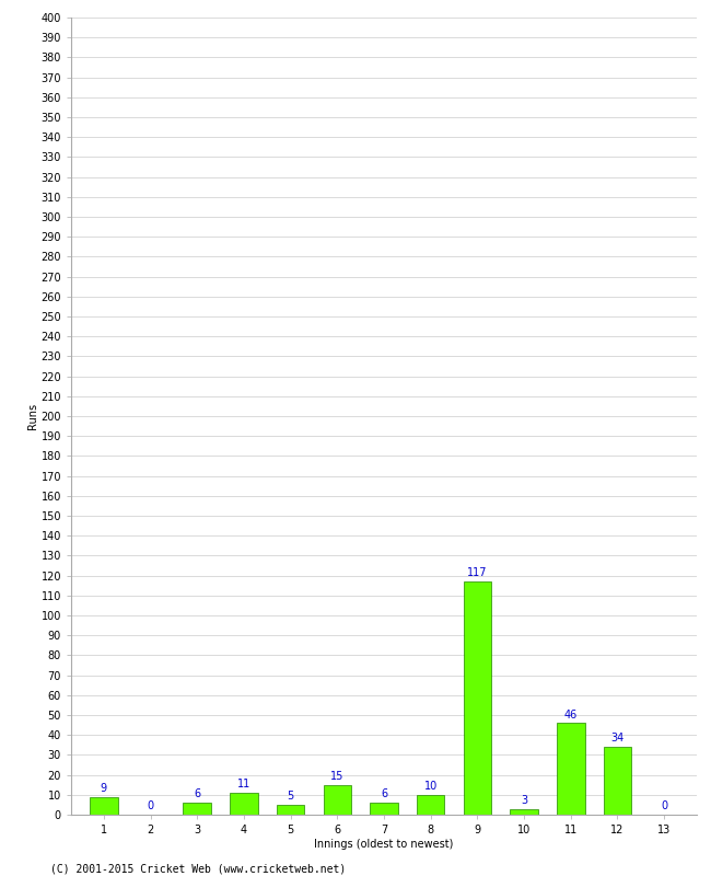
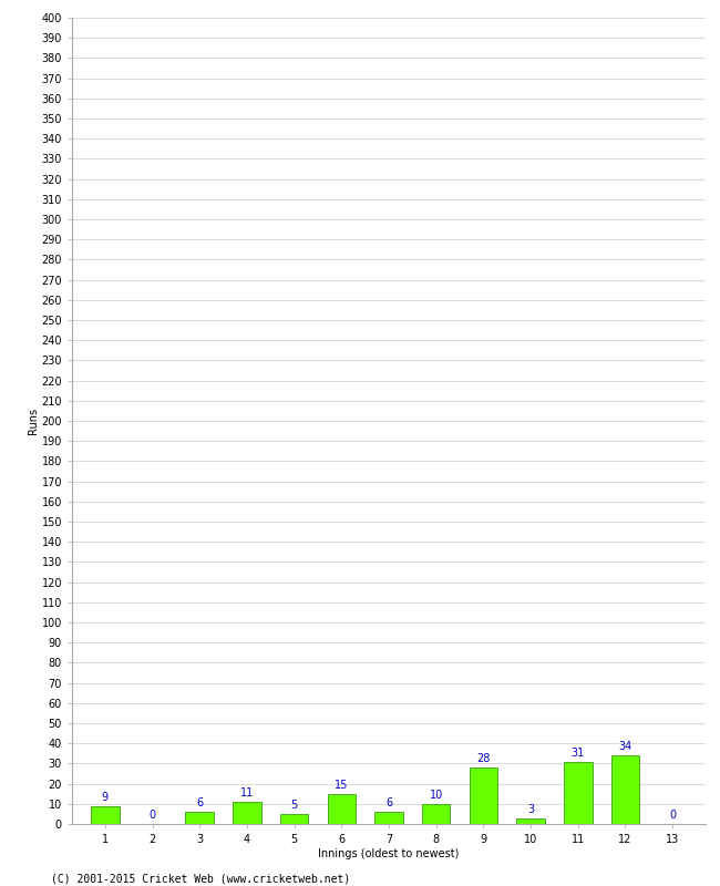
9: 117 -> 28
11: 46 -> 31
